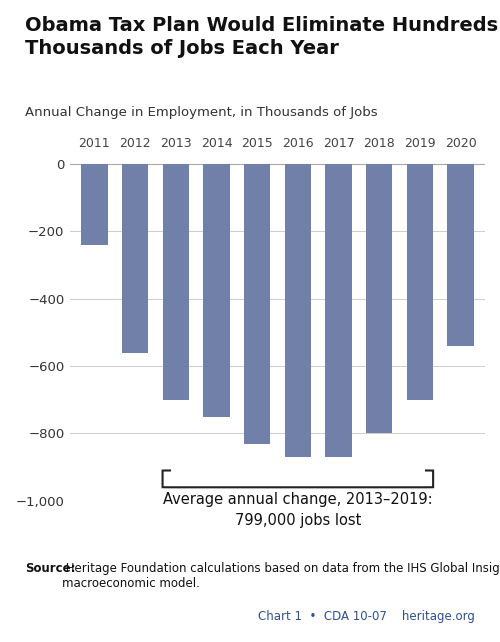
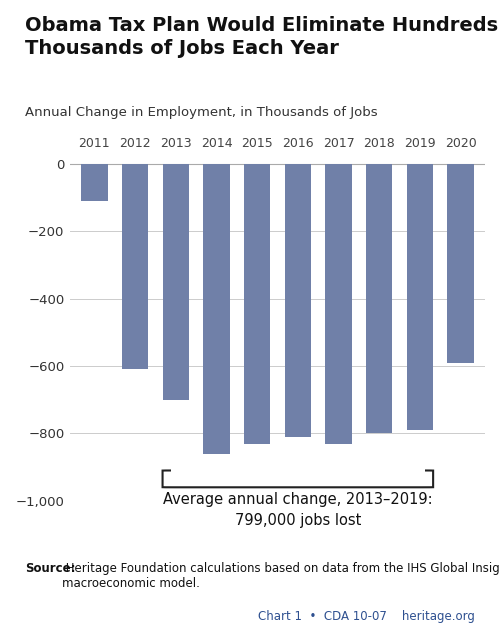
2011: -240 -> -110
2012: -560 -> -610
2014: -750 -> -860
2016: -870 -> -810
2017: -870 -> -830
2019: -700 -> -790
2020: -540 -> -590
